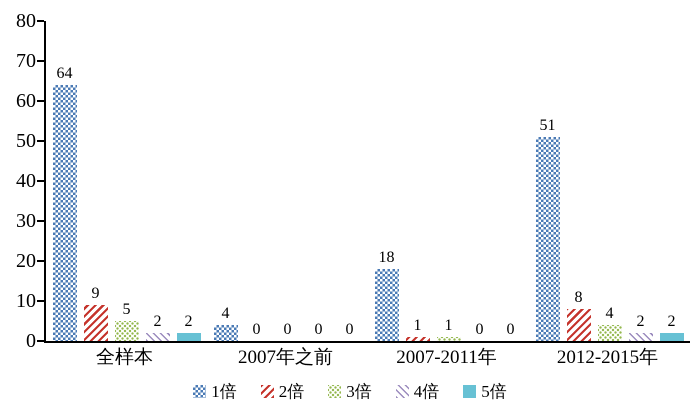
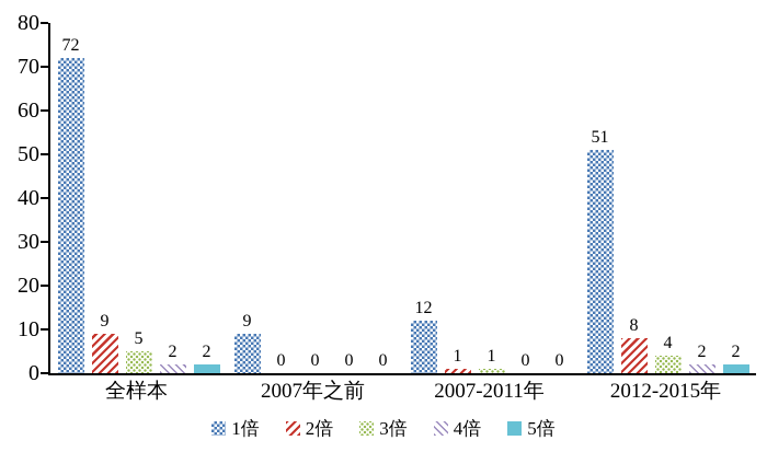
1倍/全样本: 64 -> 72
1倍/2007年之前: 4 -> 9
1倍/2007-2011年: 18 -> 12
